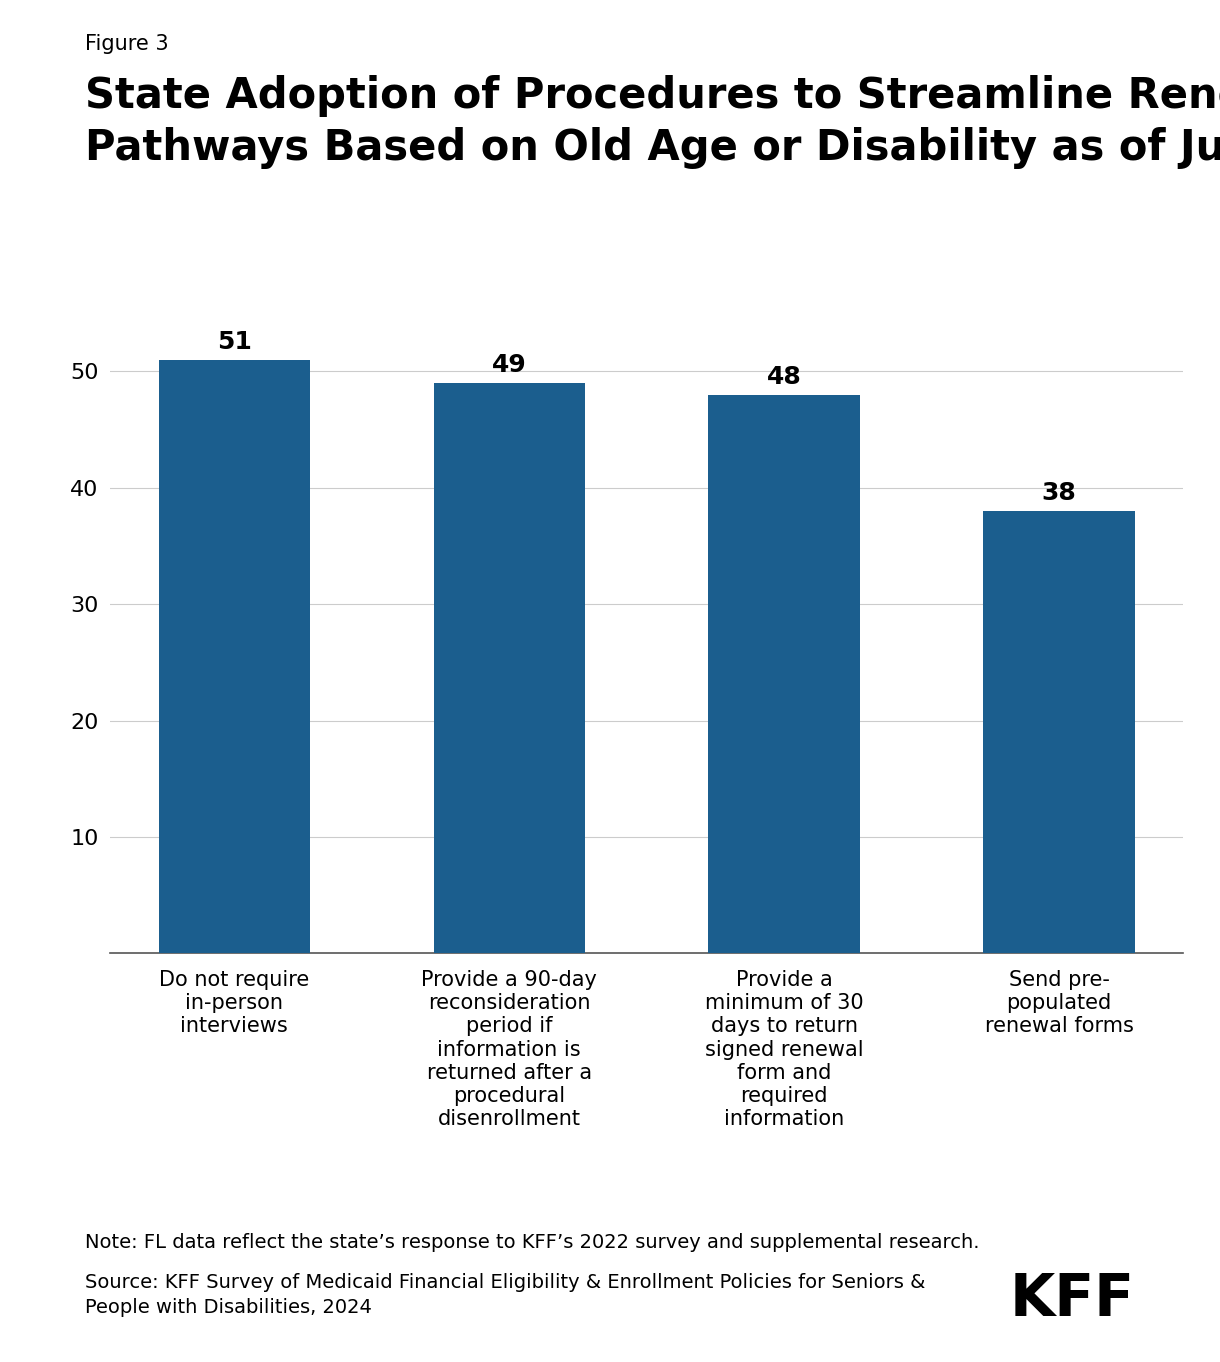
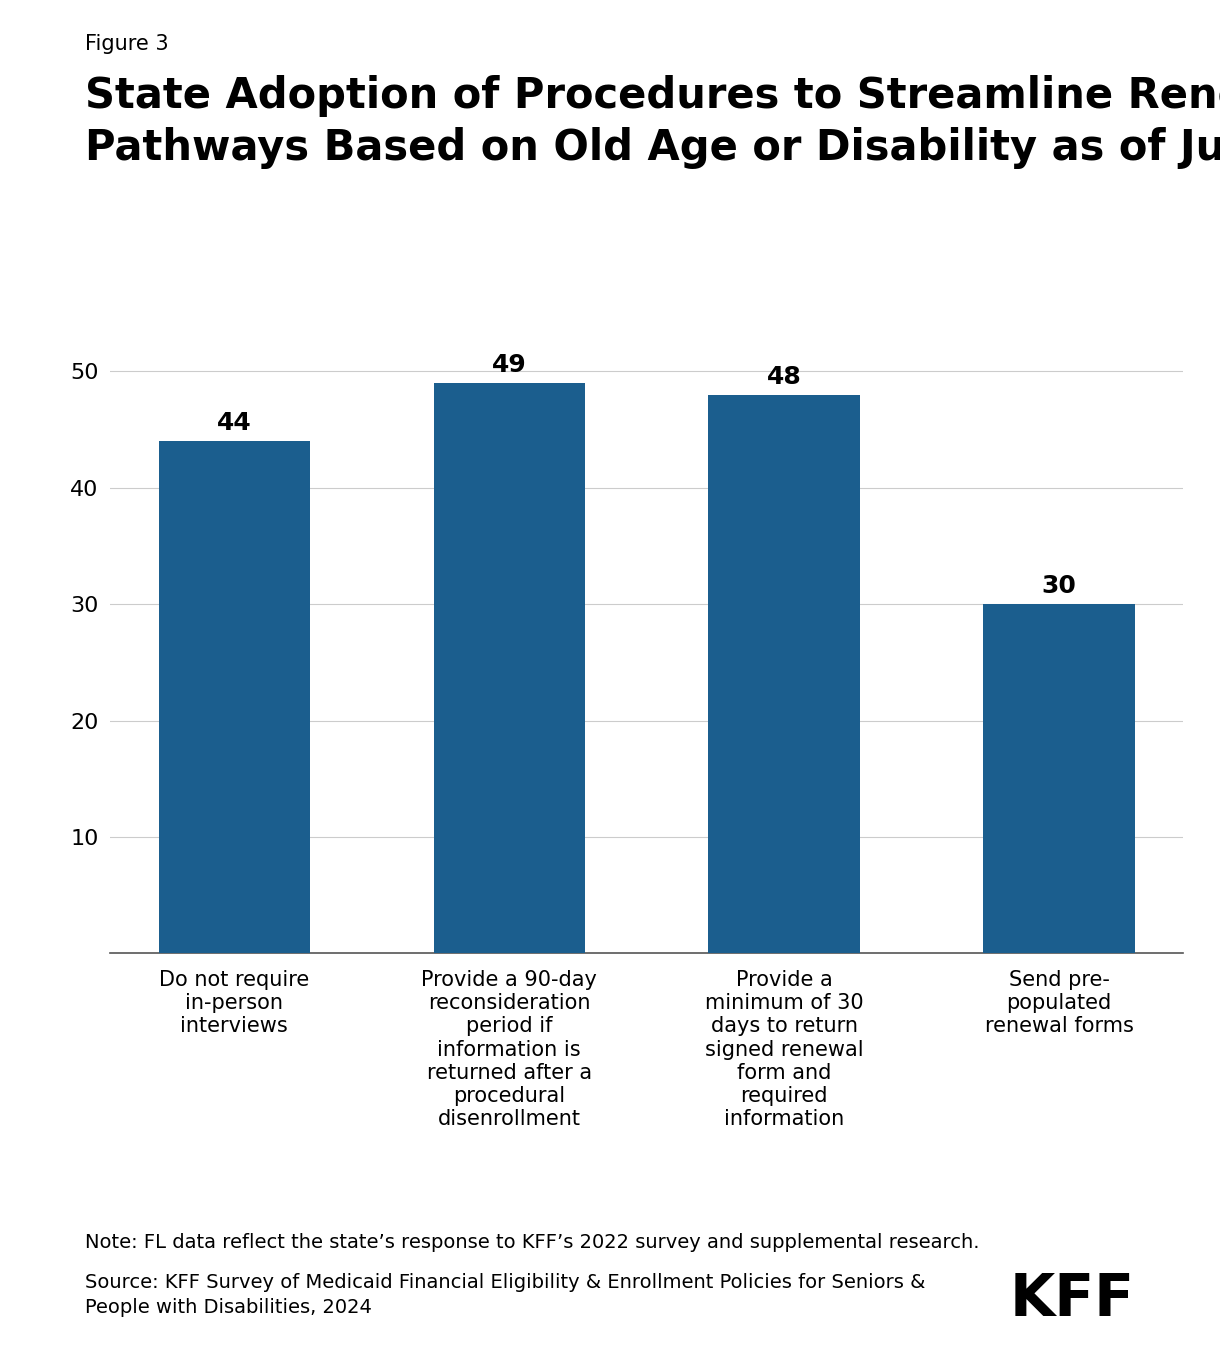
Do not require in-person interviews: 51 -> 44
Send pre- populated renewal forms: 38 -> 30
